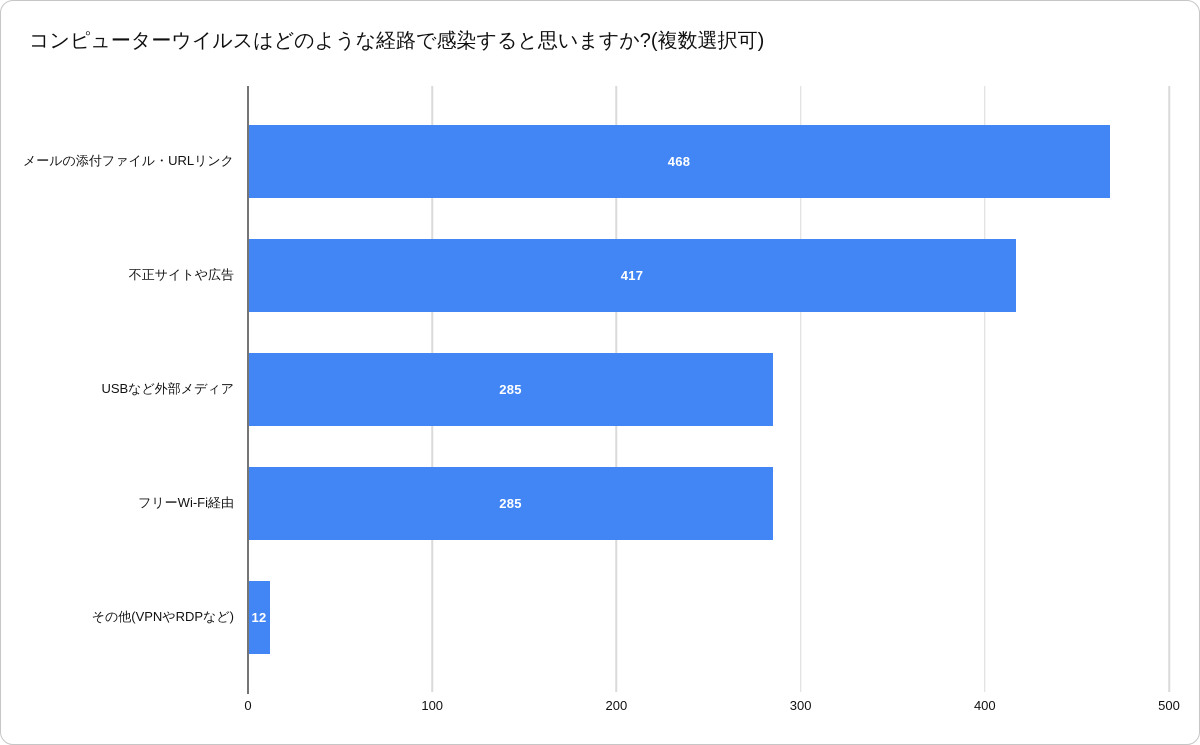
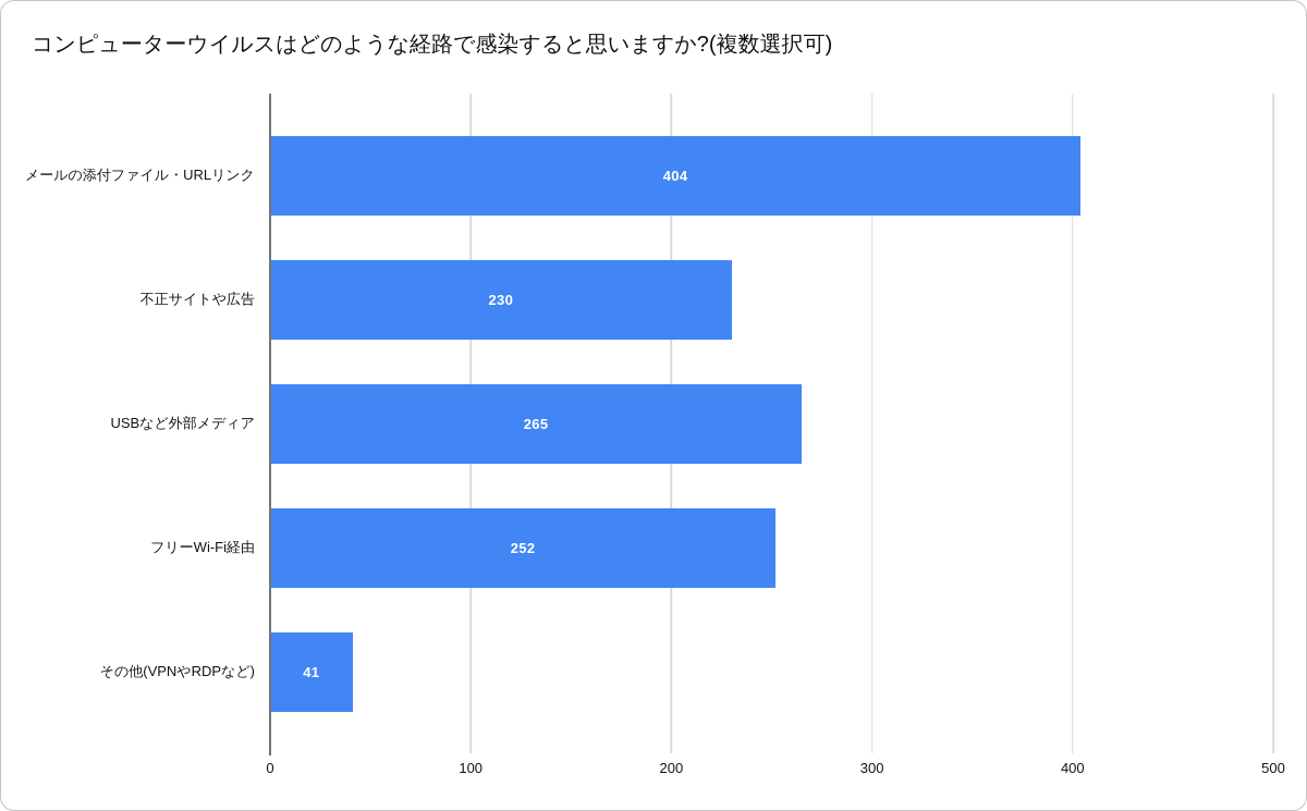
メールの添付ファイル・URLリンク: 468 -> 404
不正サイトや広告: 417 -> 230
USBなど外部メディア: 285 -> 265
フリーWi-Fi経由: 285 -> 252
その他(VPNやRDPなど): 12 -> 41
